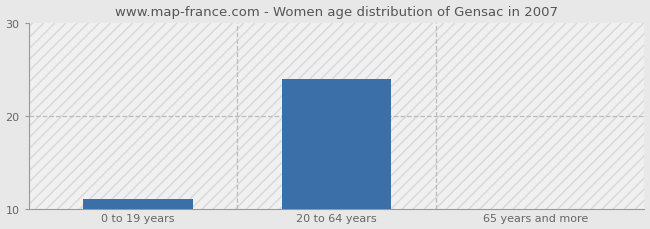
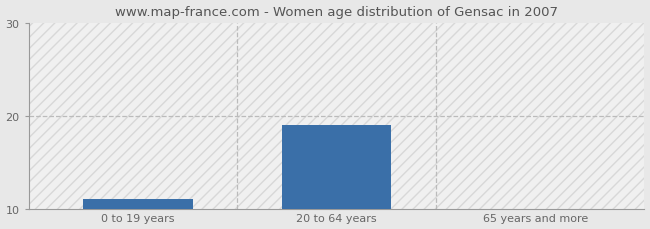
20 to 64 years: 24 -> 19
